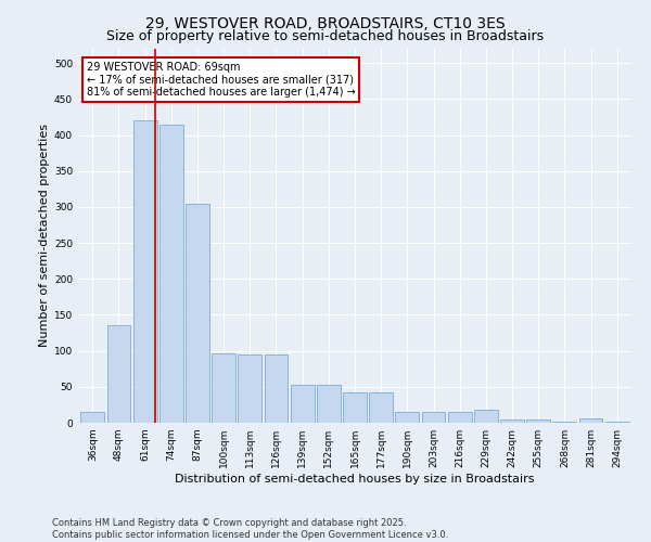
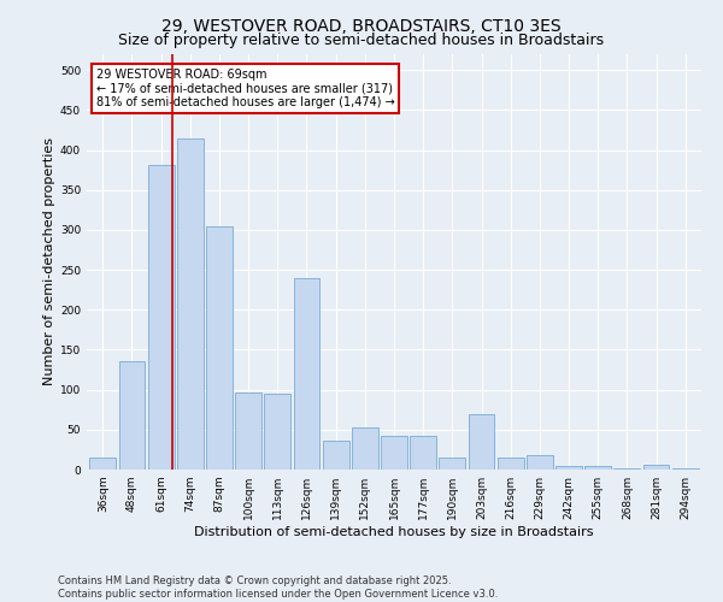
61sqm: 420 -> 382
126sqm: 95 -> 240
139sqm: 53 -> 36
203sqm: 15 -> 70
